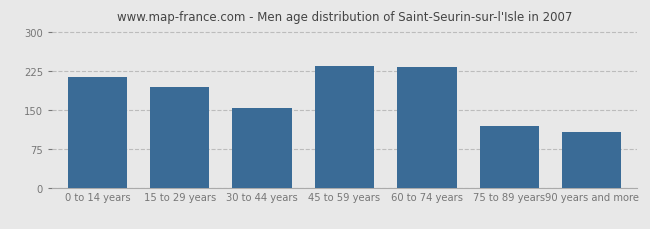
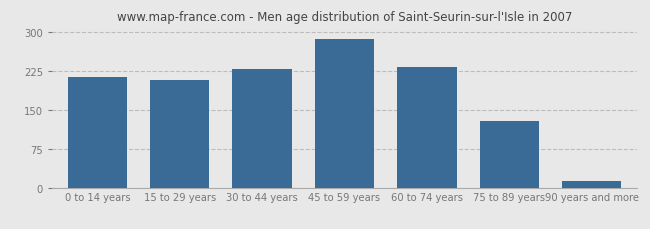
15 to 29 years: 194 -> 207
30 to 44 years: 154 -> 228
45 to 59 years: 234 -> 287
75 to 89 years: 118 -> 128
90 years and more: 108 -> 13
